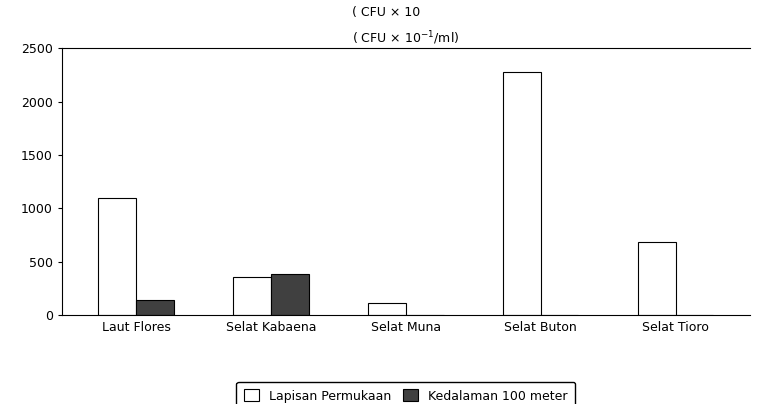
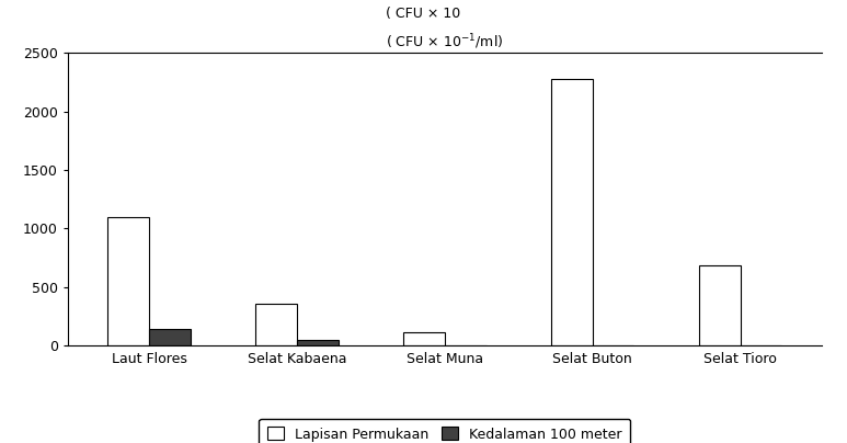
Kedalaman 100 meter/Selat Kabaena: 390 -> 50
